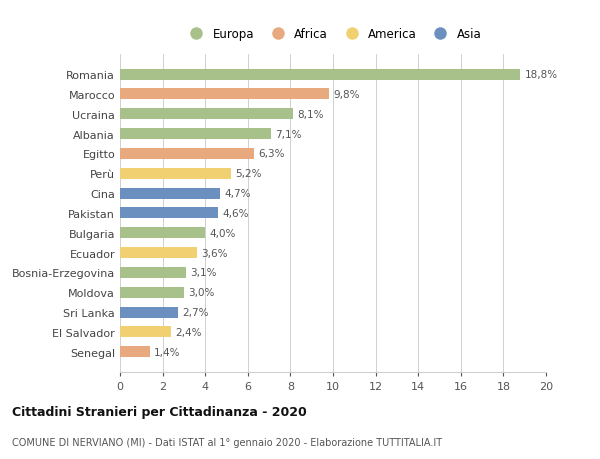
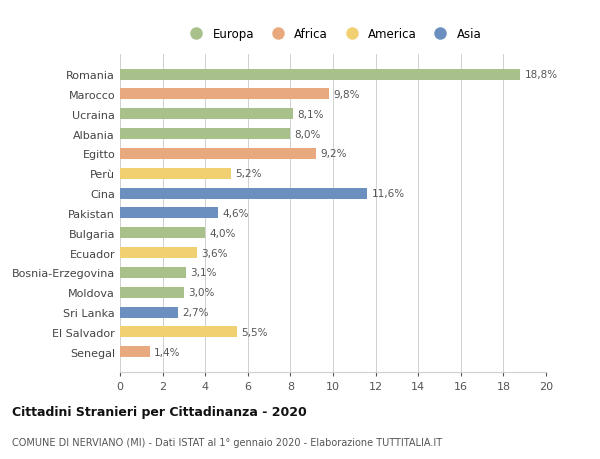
Albania: 7,1% -> 8,0%
Egitto: 6,3% -> 9,2%
Cina: 4,7% -> 11,6%
El Salvador: 2,4% -> 5,5%
